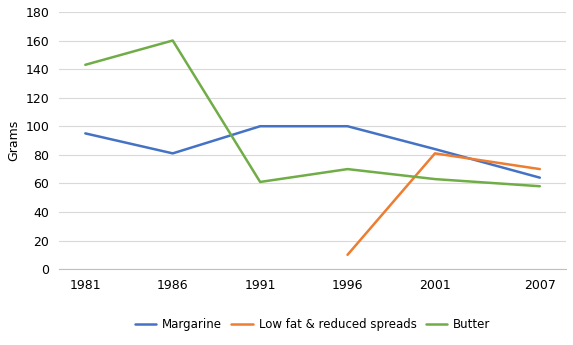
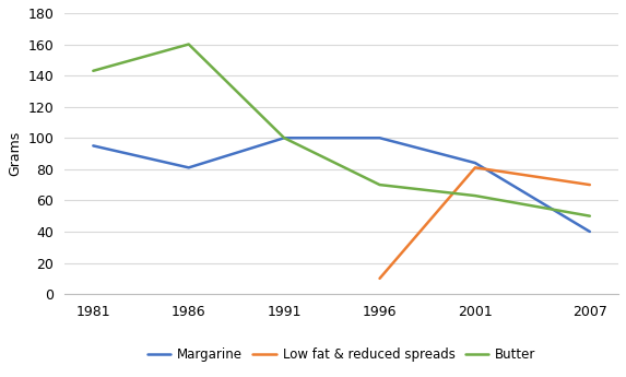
Butter/1991: 61 -> 100
Margarine/2007: 64 -> 40
Butter/2007: 58 -> 50
